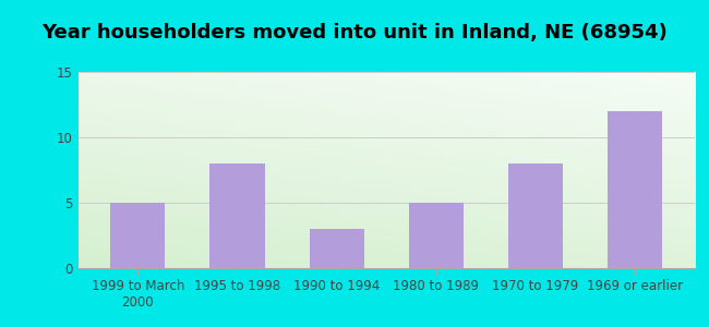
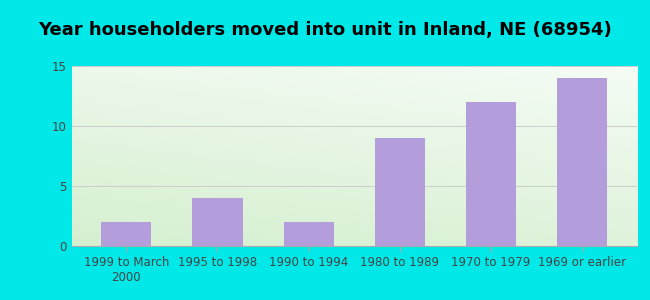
1999 to March 2000: 5 -> 2
1995 to 1998: 8 -> 4
1990 to 1994: 3 -> 2
1980 to 1989: 5 -> 9
1970 to 1979: 8 -> 12
1969 or earlier: 12 -> 14
